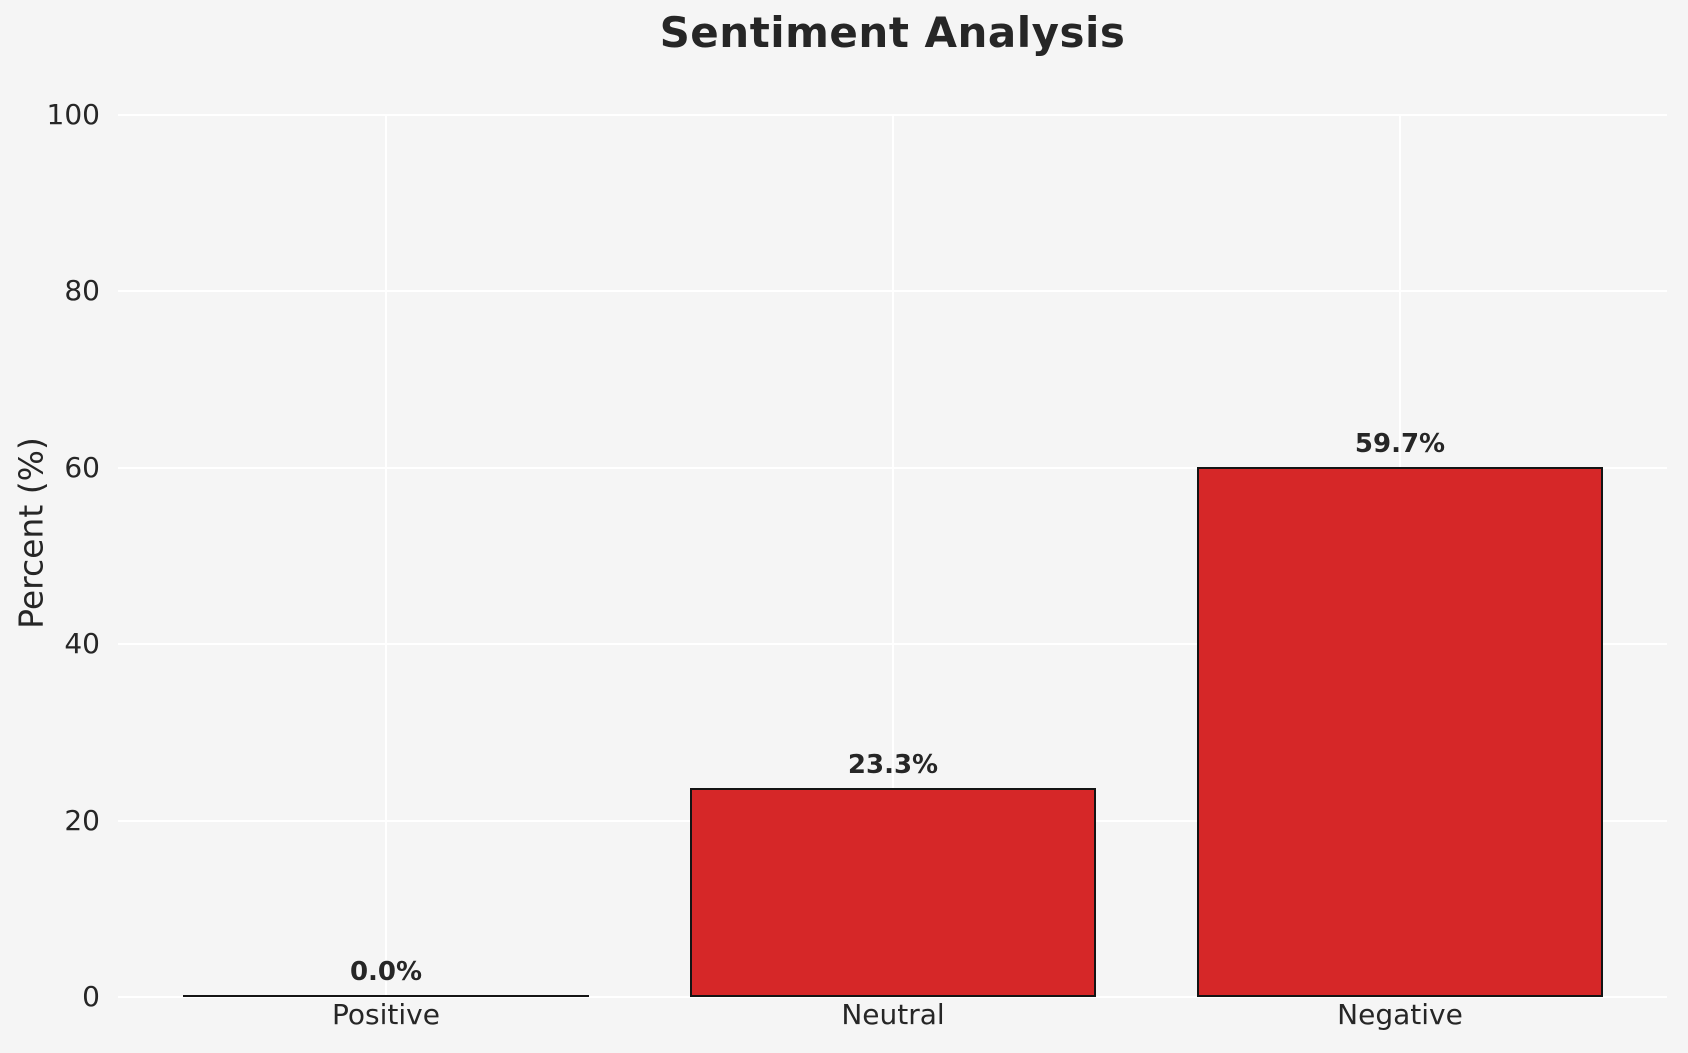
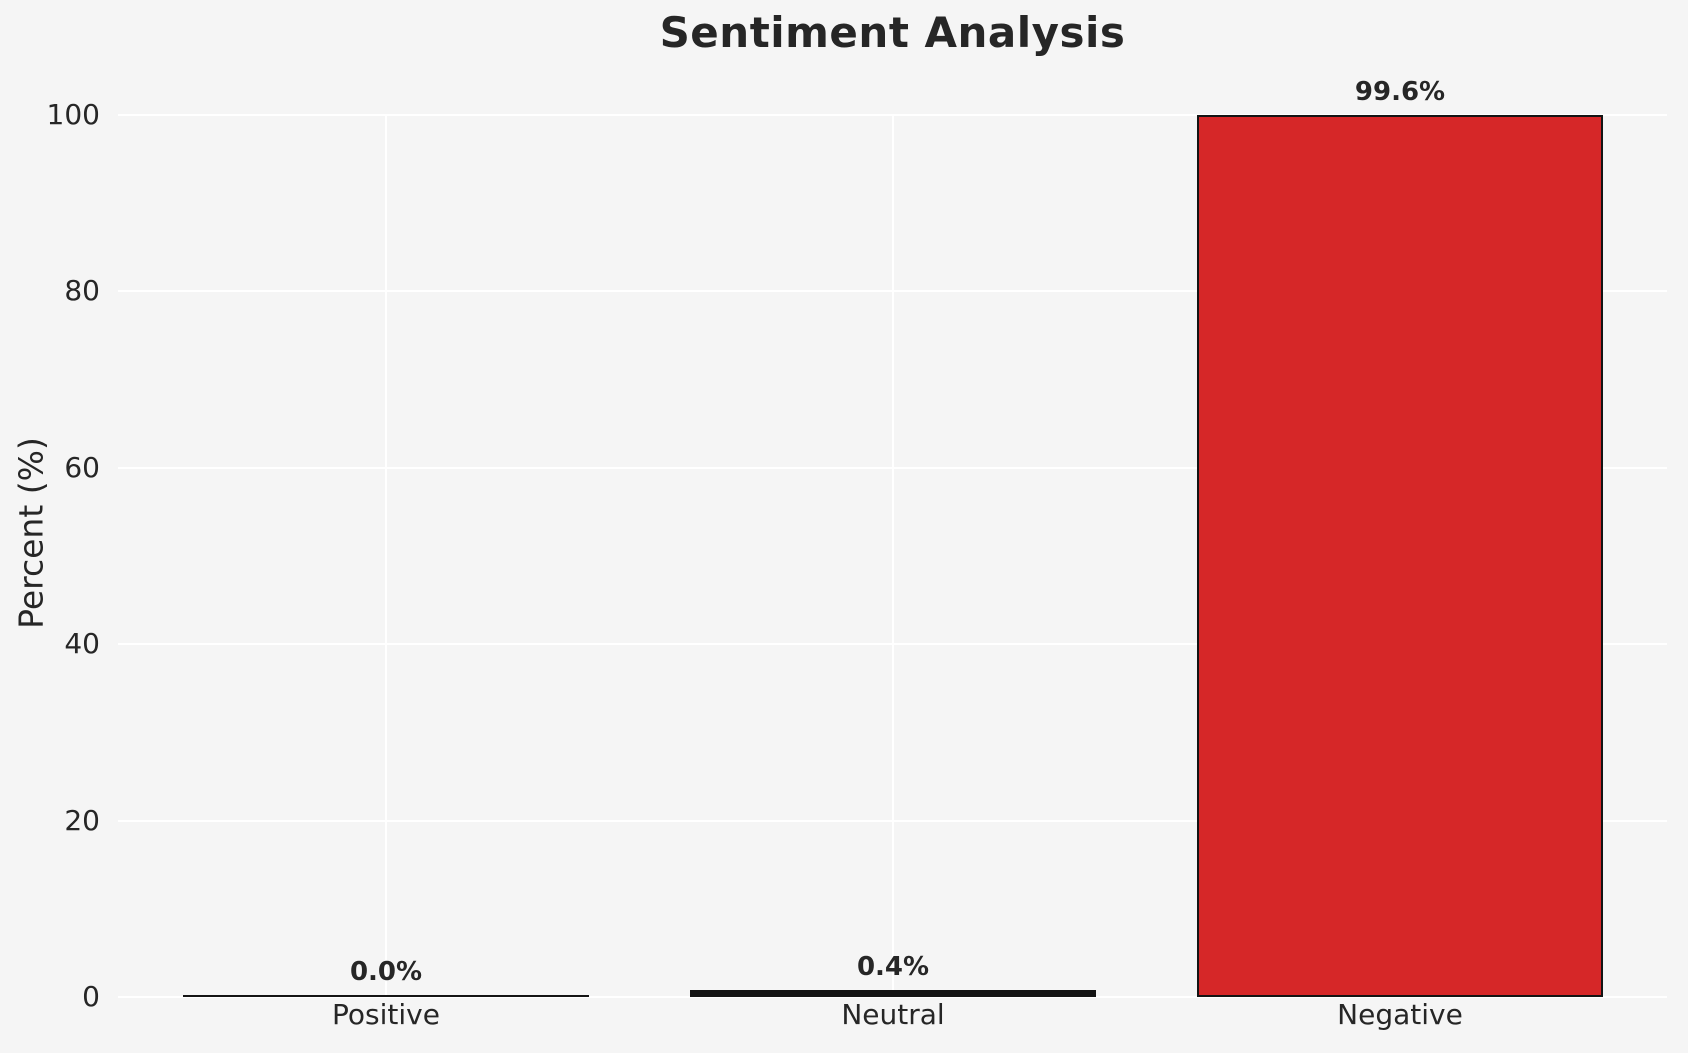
Neutral: 23.3% -> 0.4%
Negative: 59.7% -> 99.6%
